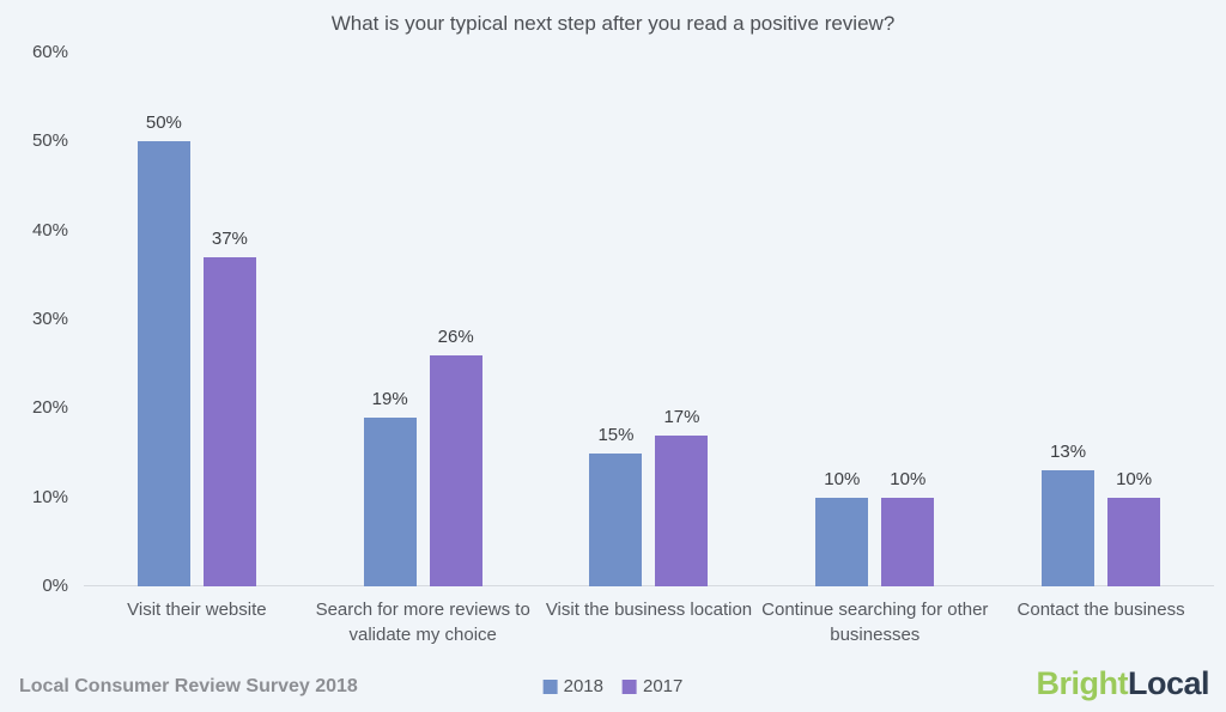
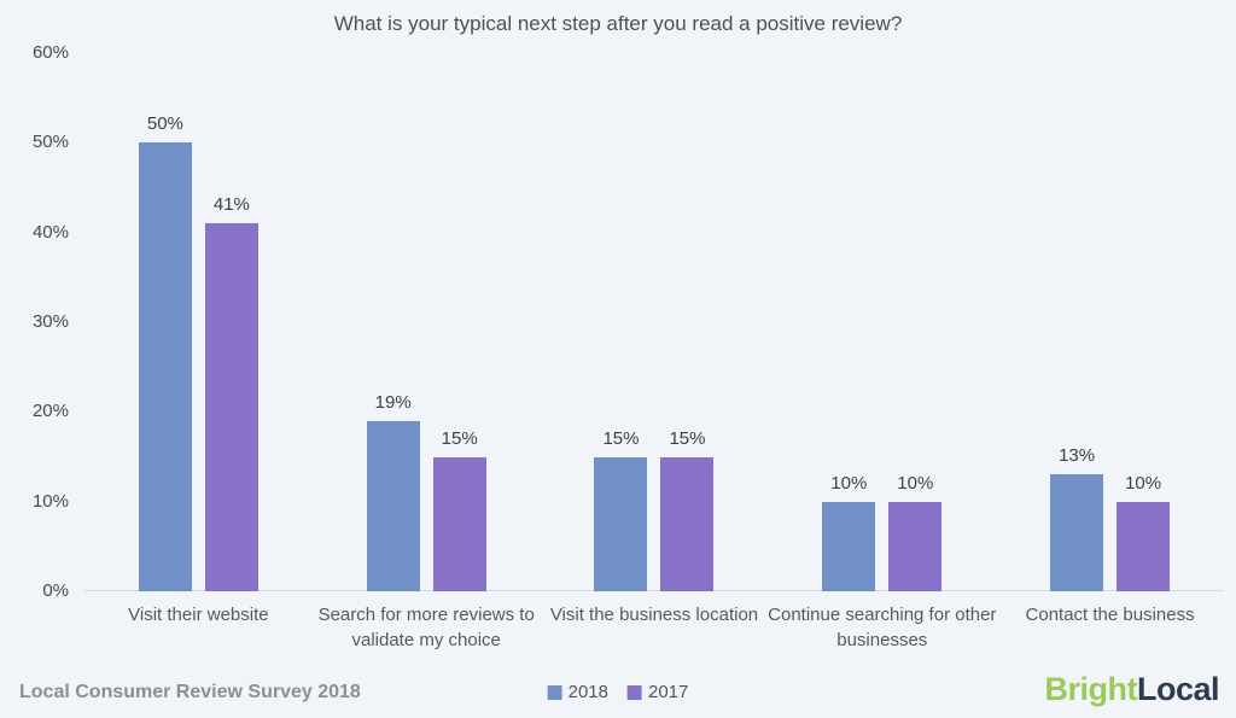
2017/Visit their website: 37% -> 41%
2017/Search for more reviews to validate my choice: 26% -> 15%
2017/Visit the business location: 17% -> 15%
